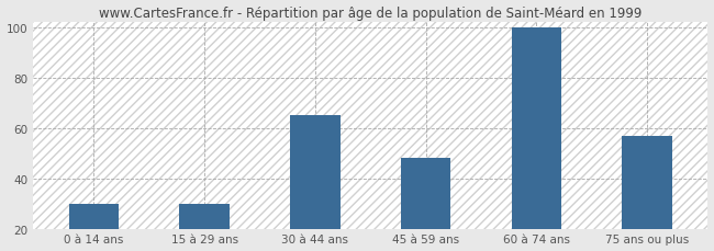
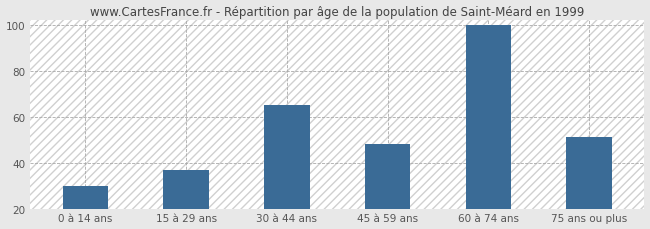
15 à 29 ans: 30 -> 37
75 ans ou plus: 57 -> 51
